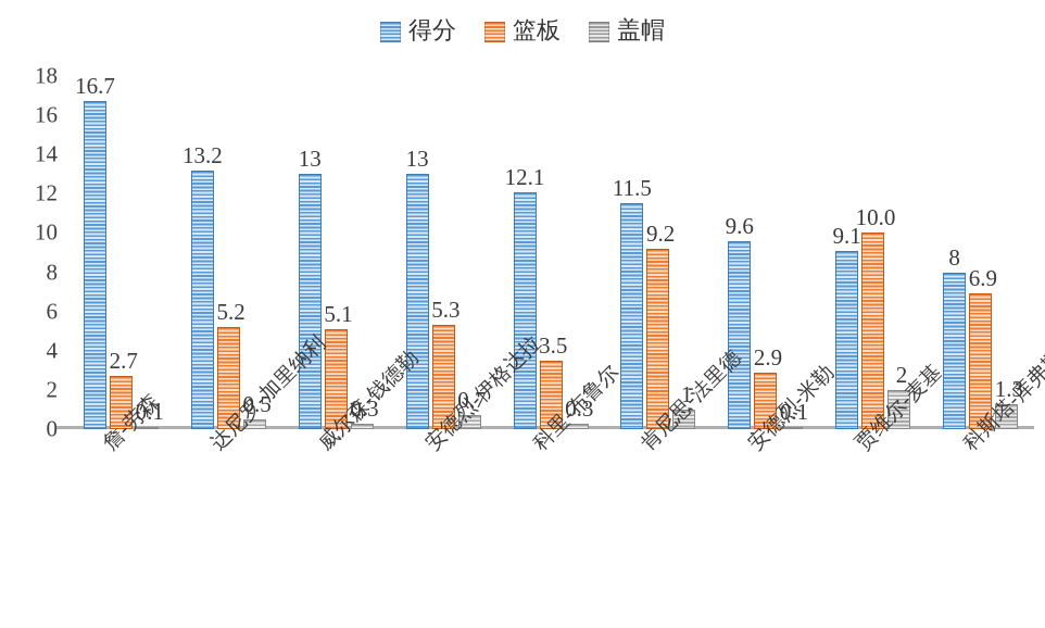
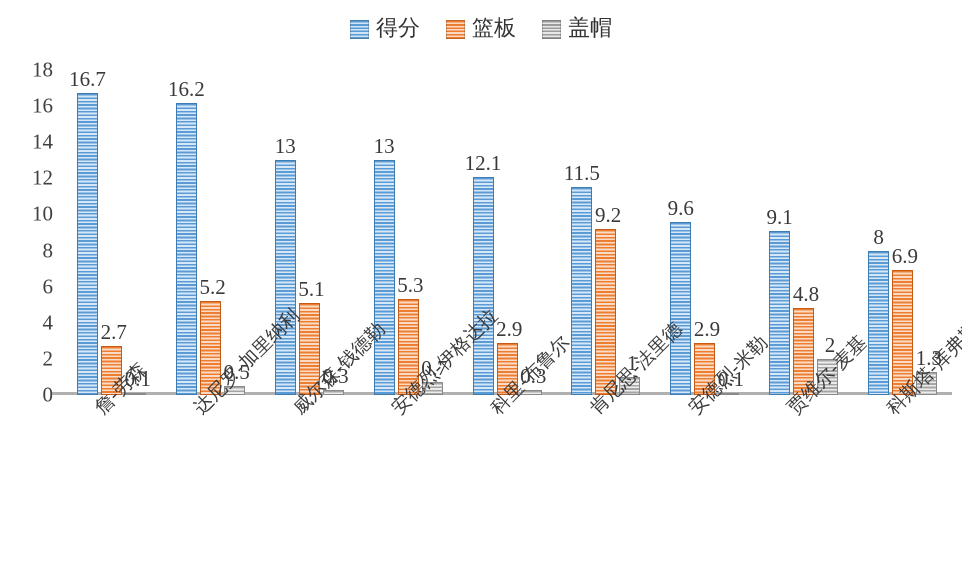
得分/达尼罗-加里纳利: 13.2 -> 16.2
篮板/科里-布鲁尔: 3.5 -> 2.9
篮板/贾维尔-麦基: 10.0 -> 4.8
